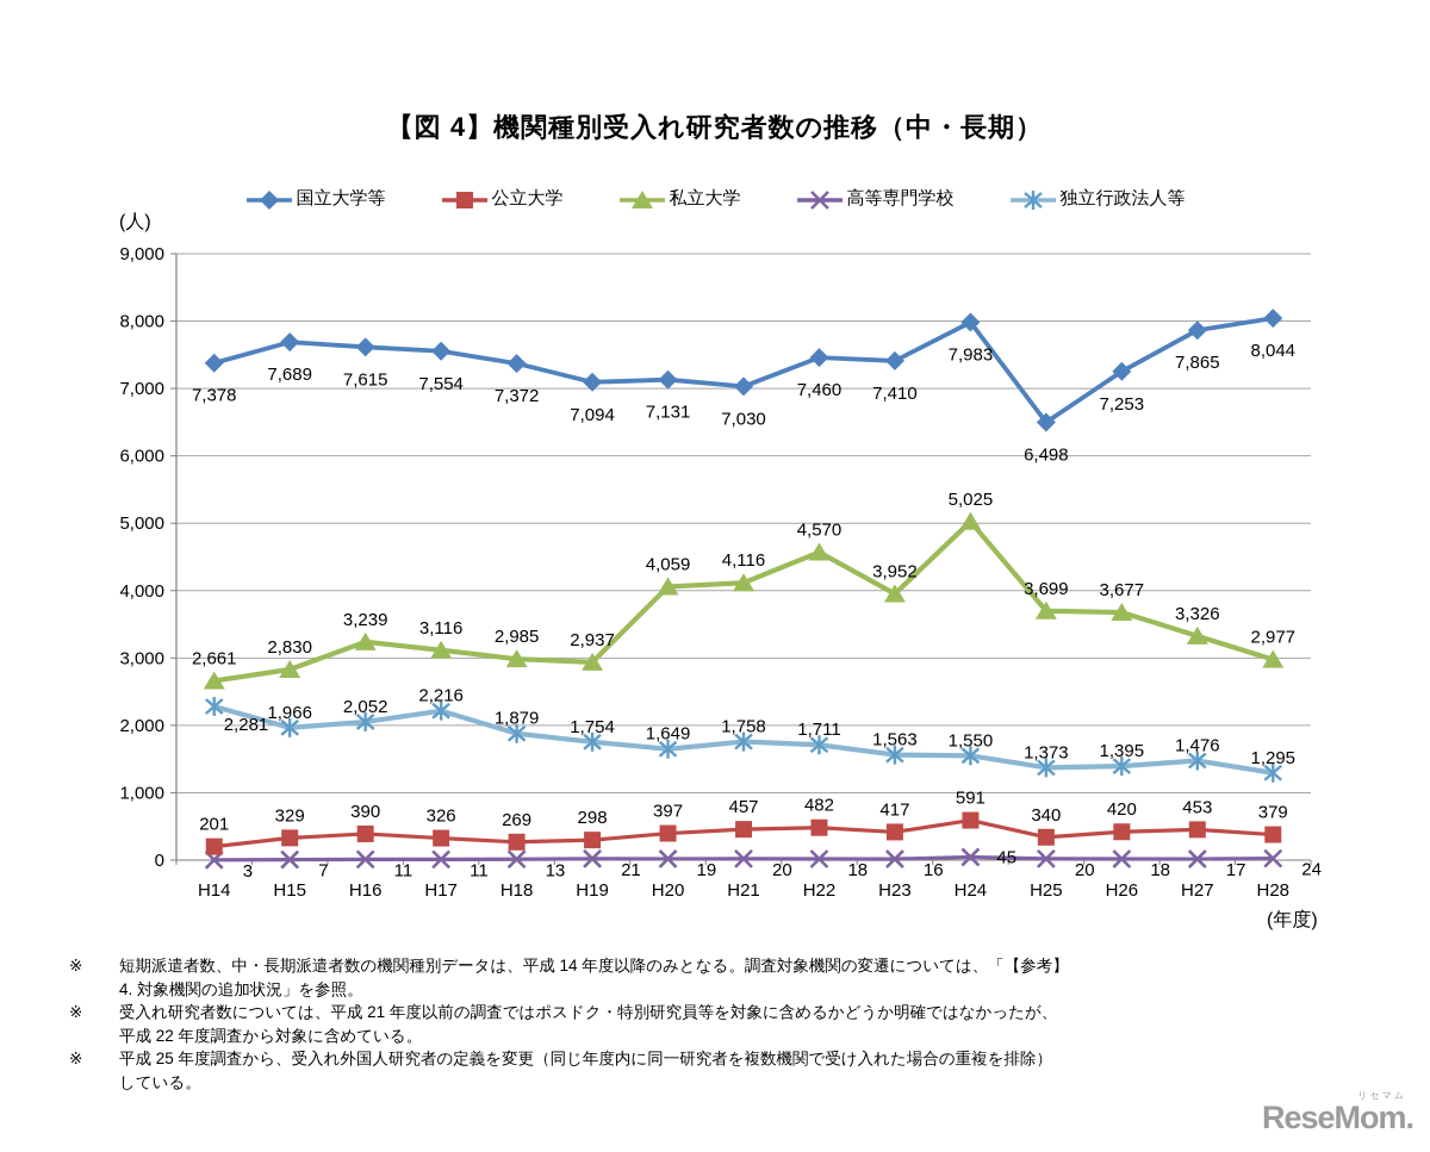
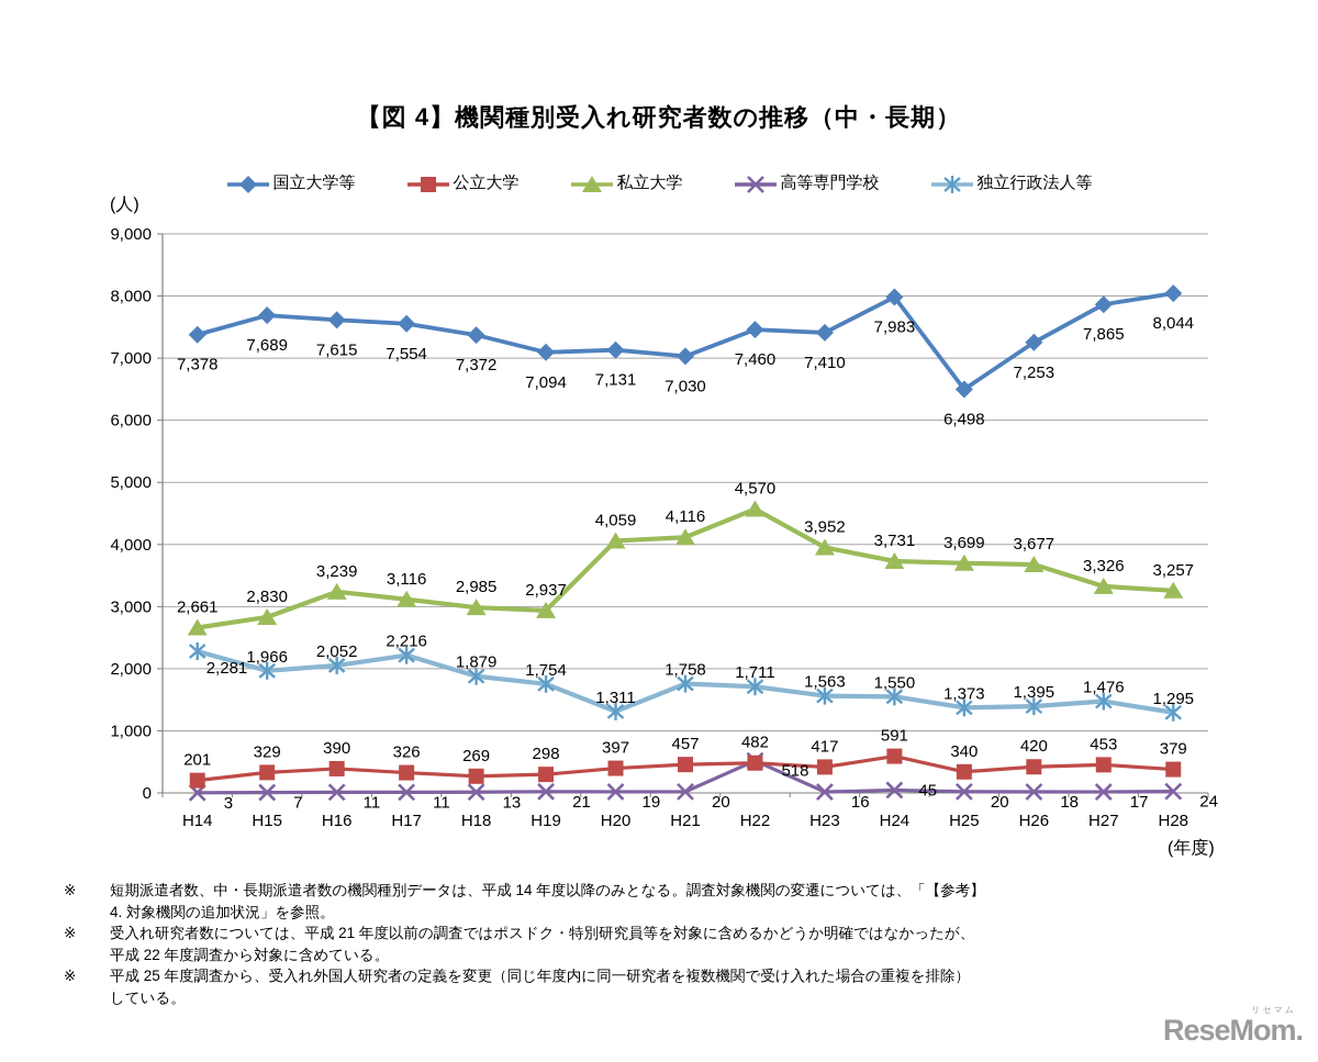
独立行政法人等/H20: 1,649 -> 1,311
高等専門学校/H22: 18 -> 518
私立大学/H24: 5,025 -> 3,731
私立大学/H28: 2,977 -> 3,257
